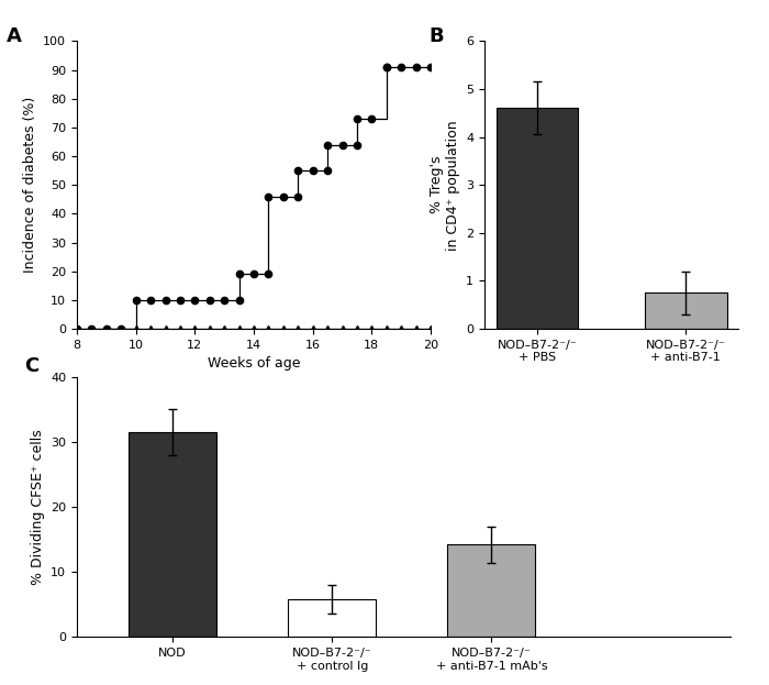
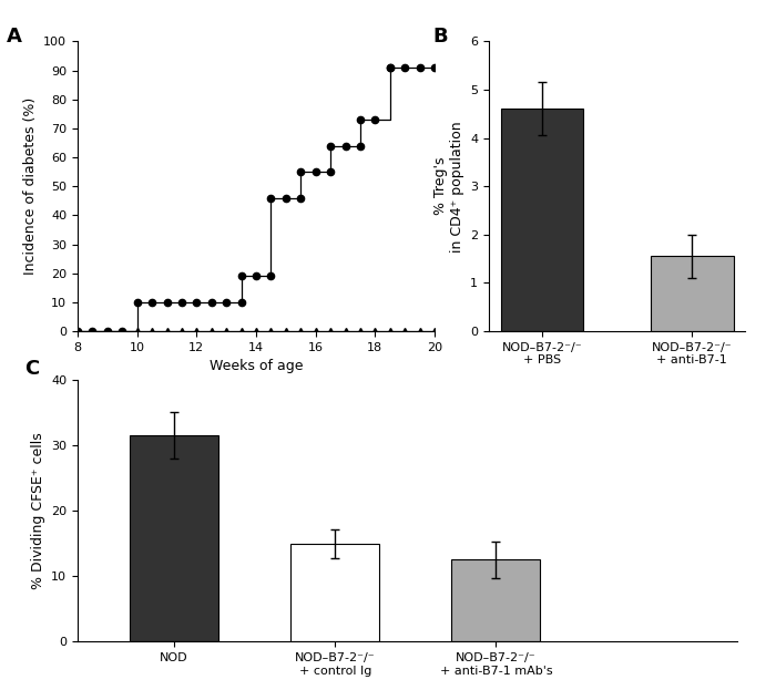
NOD–B7-2⁻/⁻ + anti-B7-1: 0.75 -> 1.55
NOD–B7-2⁻/⁻ + control Ig: 5.8 -> 15.0
NOD–B7-2⁻/⁻ + anti-B7-1 mAb's: 14.2 -> 12.5
